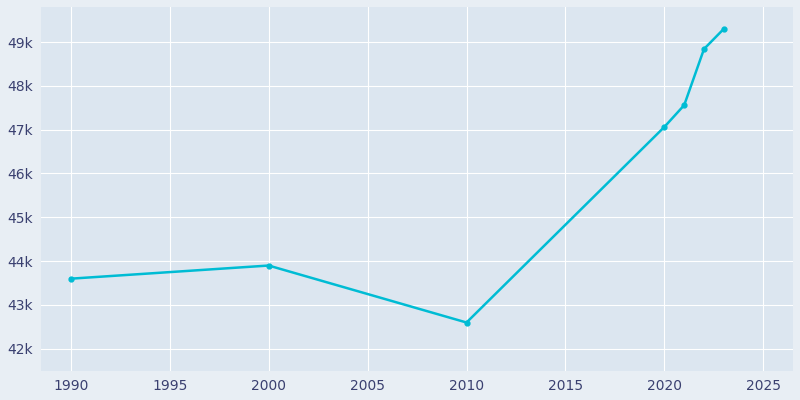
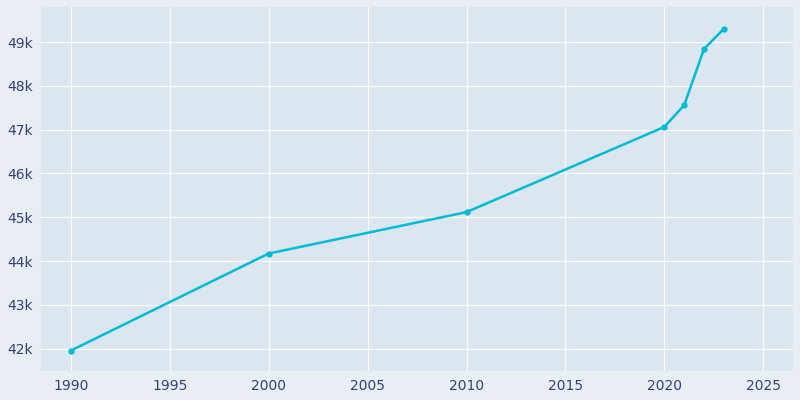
1990: 43.60k -> 41.96k
2000: 43.90k -> 44.17k
2010: 42.60k -> 45.12k
